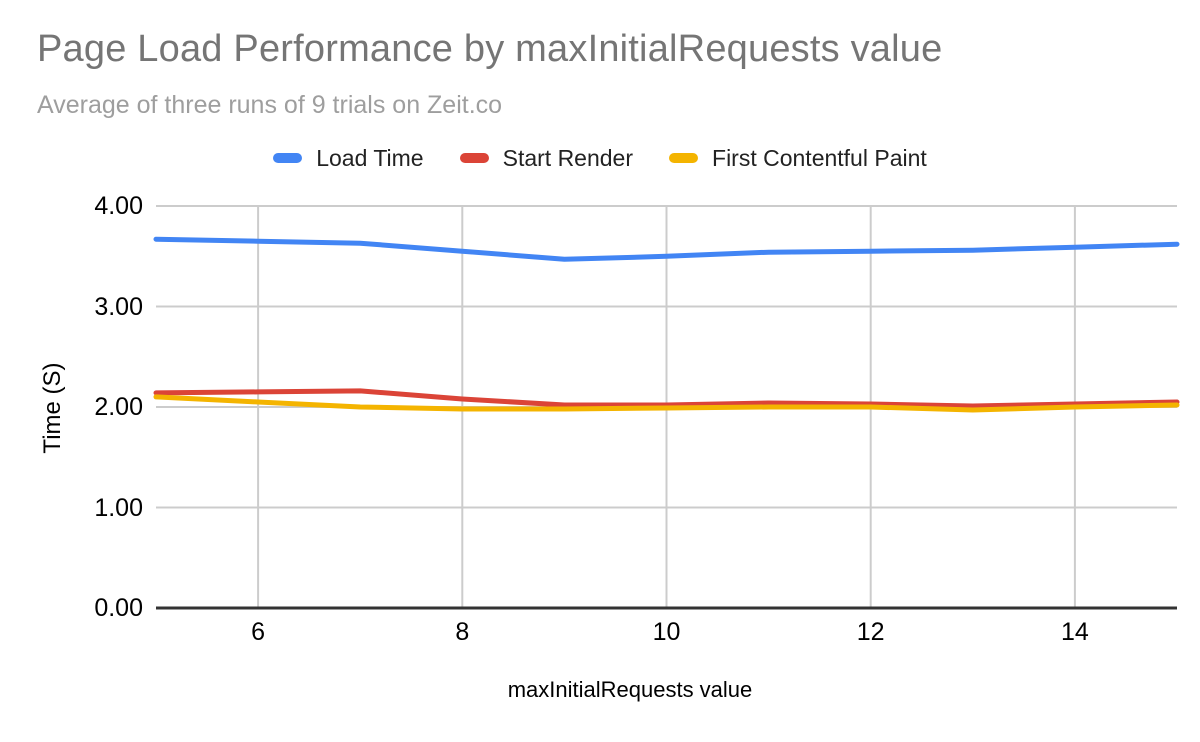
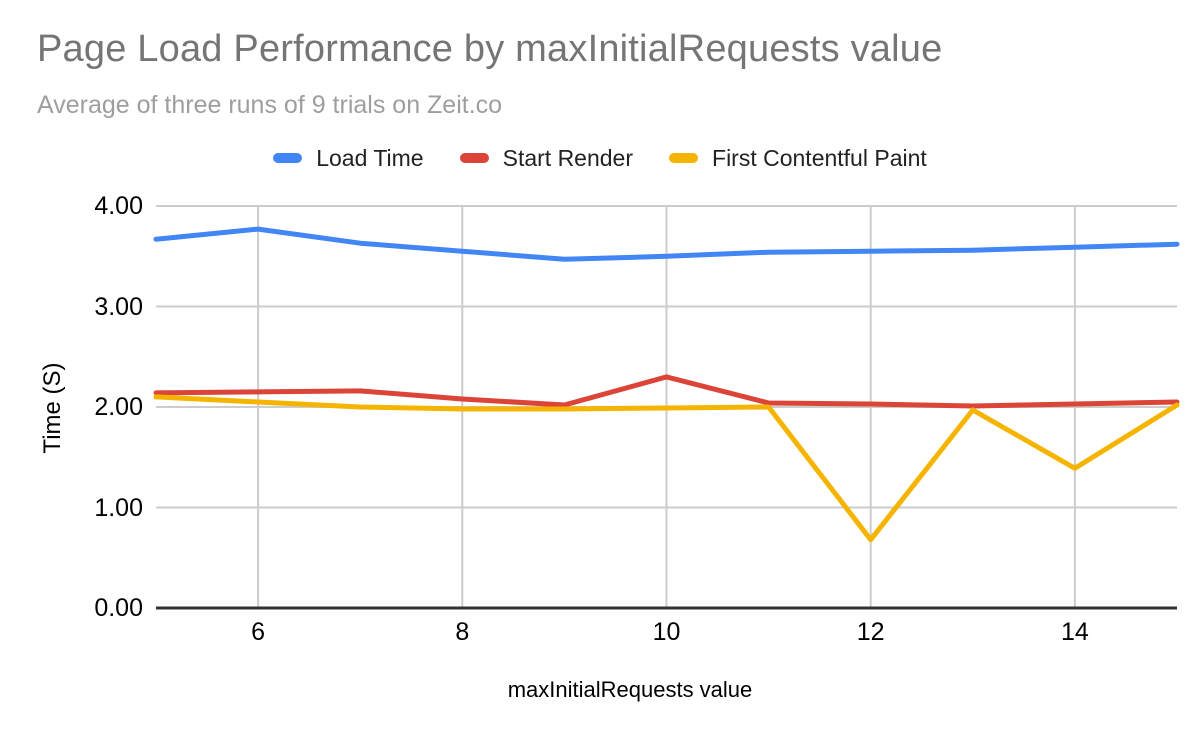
Load Time/6: 3.65 -> 3.77
Start Render/10: 2.02 -> 2.30
First Contentful Paint/12: 2.00 -> 0.68
First Contentful Paint/14: 2.00 -> 1.39
